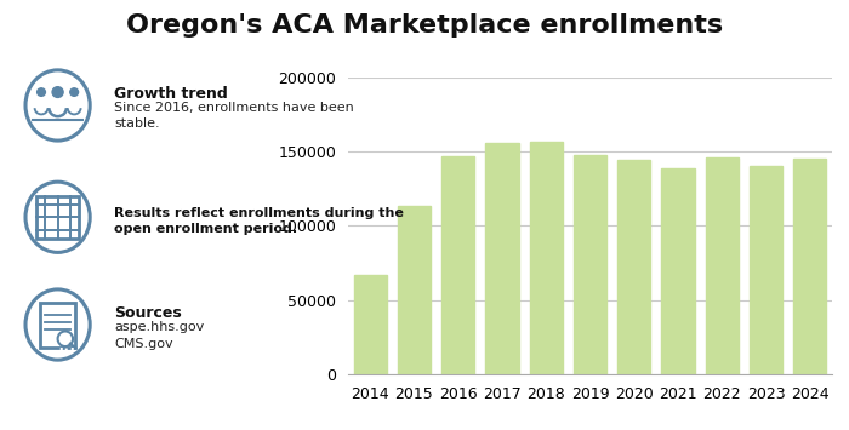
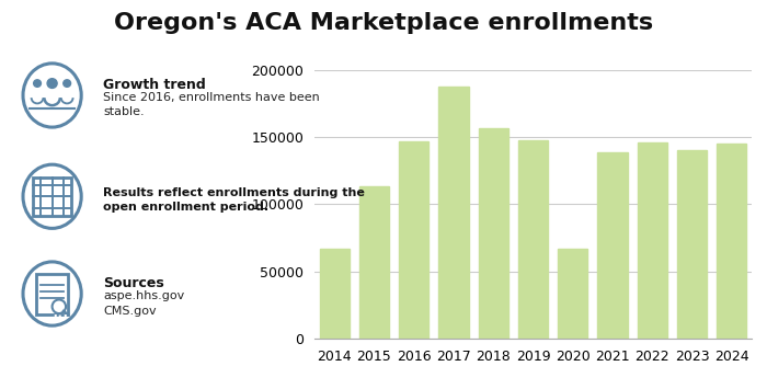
2017: 156000 -> 188000
2020: 144000 -> 67000
